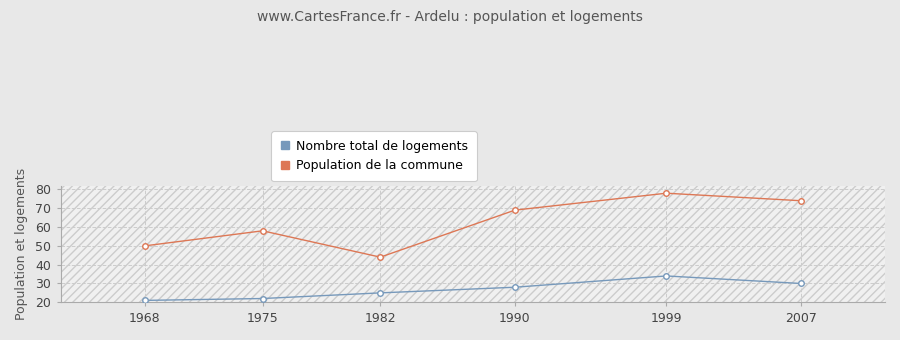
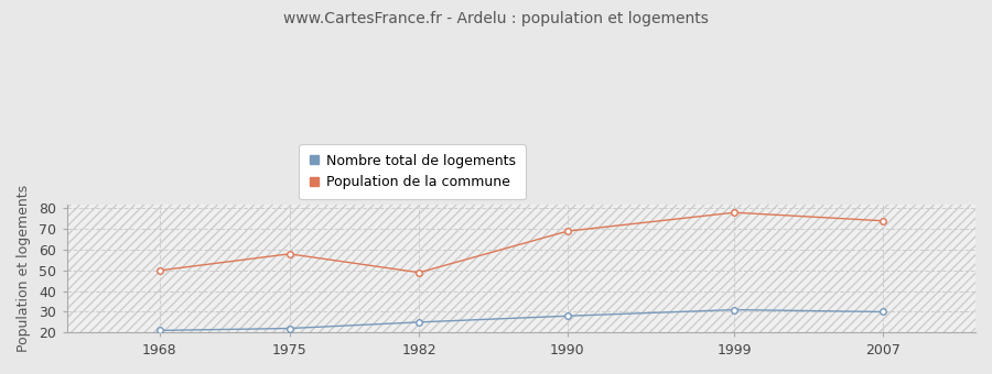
Population de la commune/1982: 44 -> 49
Nombre total de logements/1999: 34 -> 31
